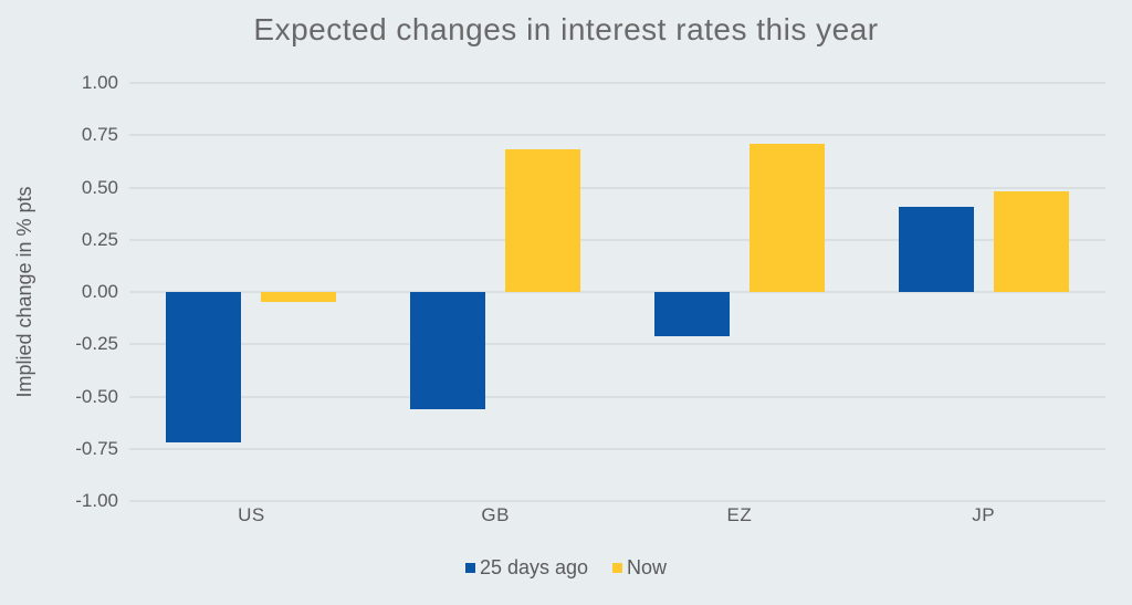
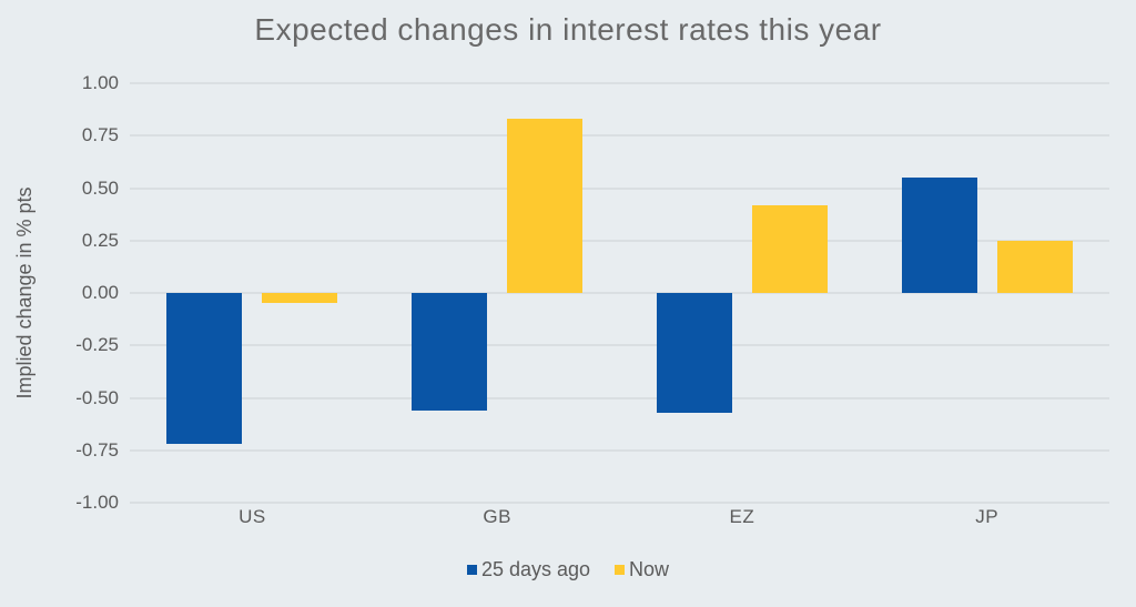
Now/GB: 0.68 -> 0.83
25 days ago/EZ: -0.21 -> -0.57
Now/EZ: 0.71 -> 0.42
25 days ago/JP: 0.41 -> 0.55
Now/JP: 0.48 -> 0.25
